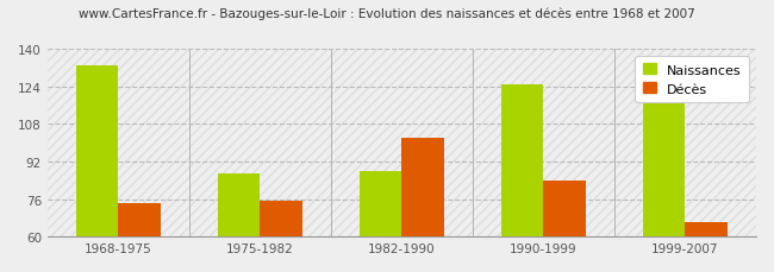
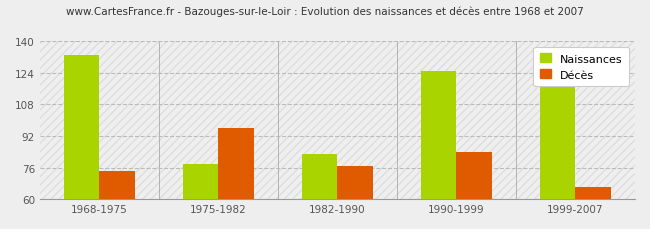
Naissances/1975-1982: 87 -> 78
Décès/1975-1982: 75 -> 96
Naissances/1982-1990: 88 -> 83
Décès/1982-1990: 102 -> 77
